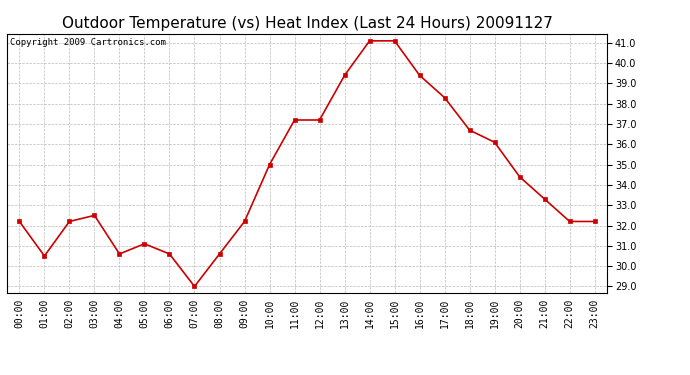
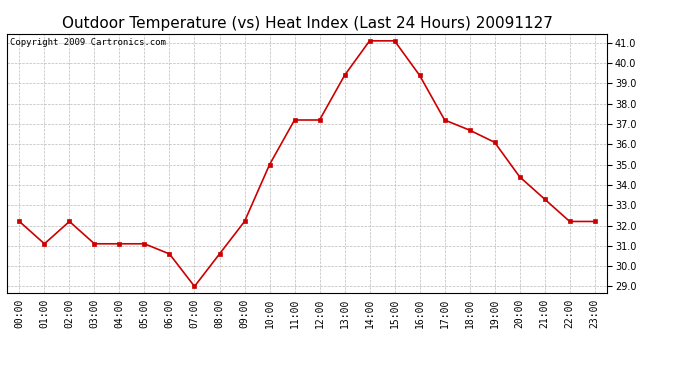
01:00: 30.5 -> 31.1
03:00: 32.5 -> 31.1
04:00: 30.6 -> 31.1
17:00: 38.3 -> 37.2
